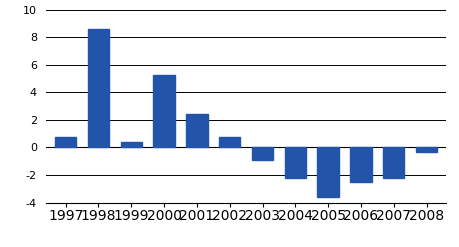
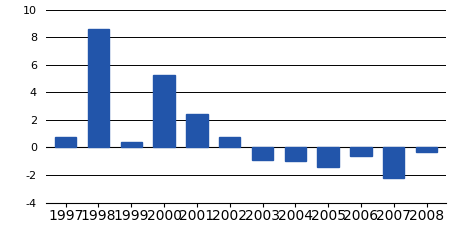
2004: -2.2 -> -1.0
2005: -3.6 -> -1.4
2006: -2.5 -> -0.6
